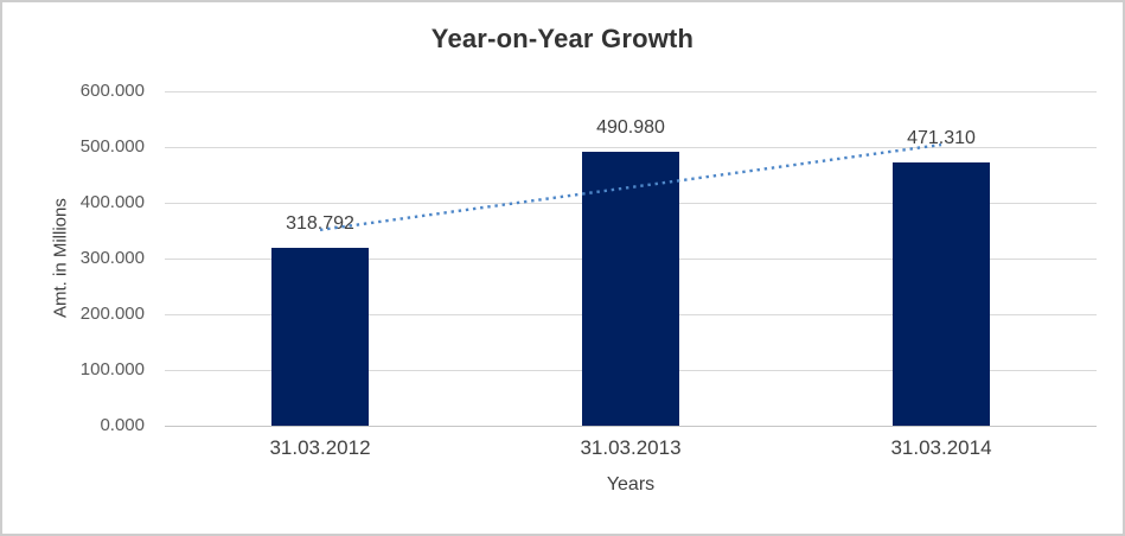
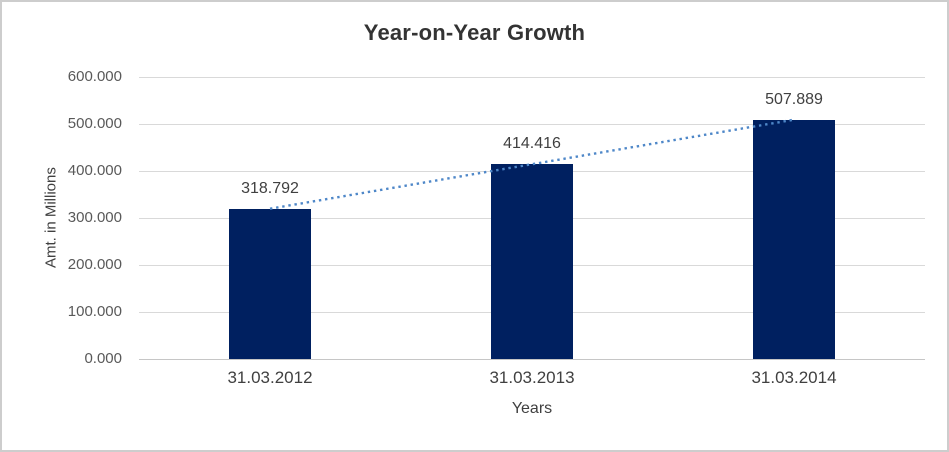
31.03.2013: 490.980 -> 414.416
31.03.2014: 471.310 -> 507.889
